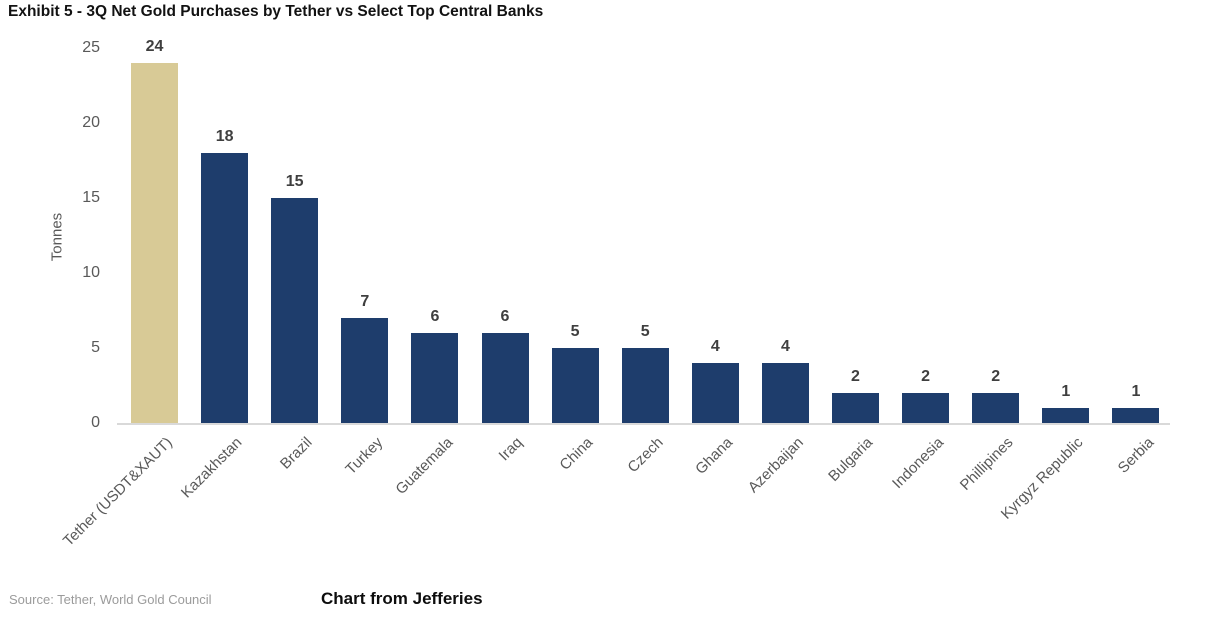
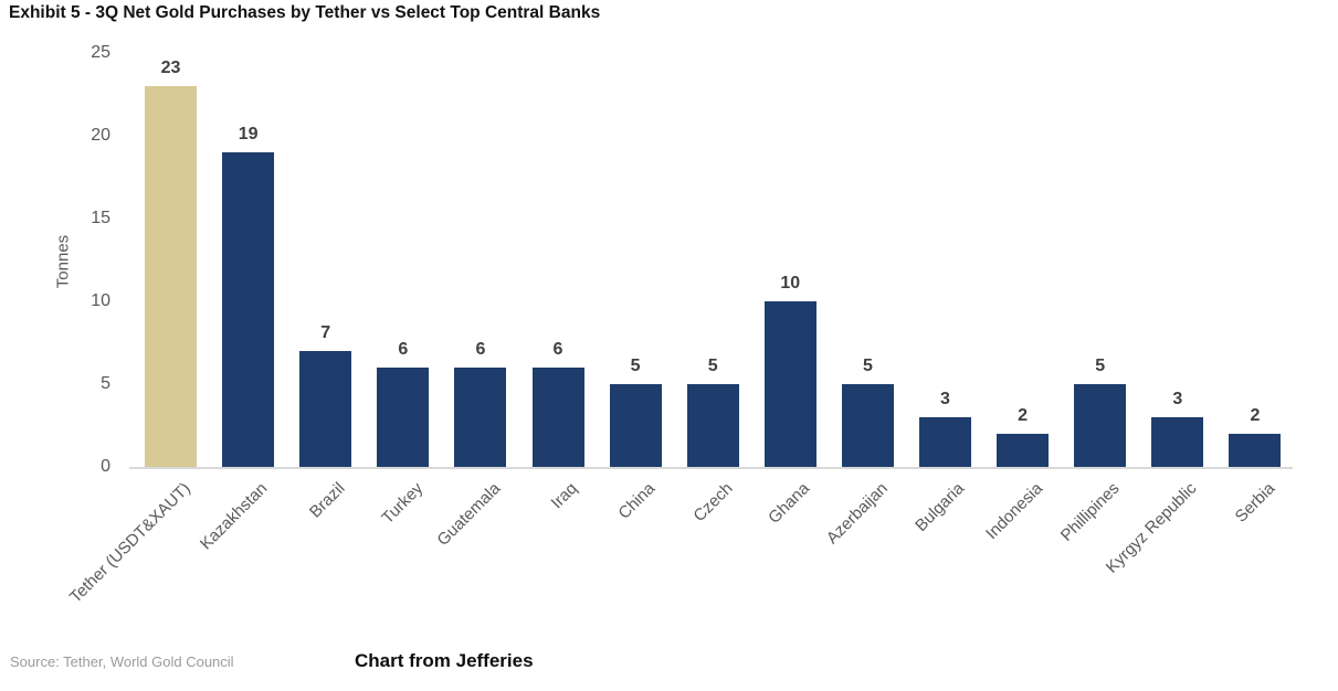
Tether (USDT&XAUT): 24 -> 23
Kazakhstan: 18 -> 19
Brazil: 15 -> 7
Turkey: 7 -> 6
Ghana: 4 -> 10
Azerbaijan: 4 -> 5
Bulgaria: 2 -> 3
Phillipines: 2 -> 5
Kyrgyz Republic: 1 -> 3
Serbia: 1 -> 2
